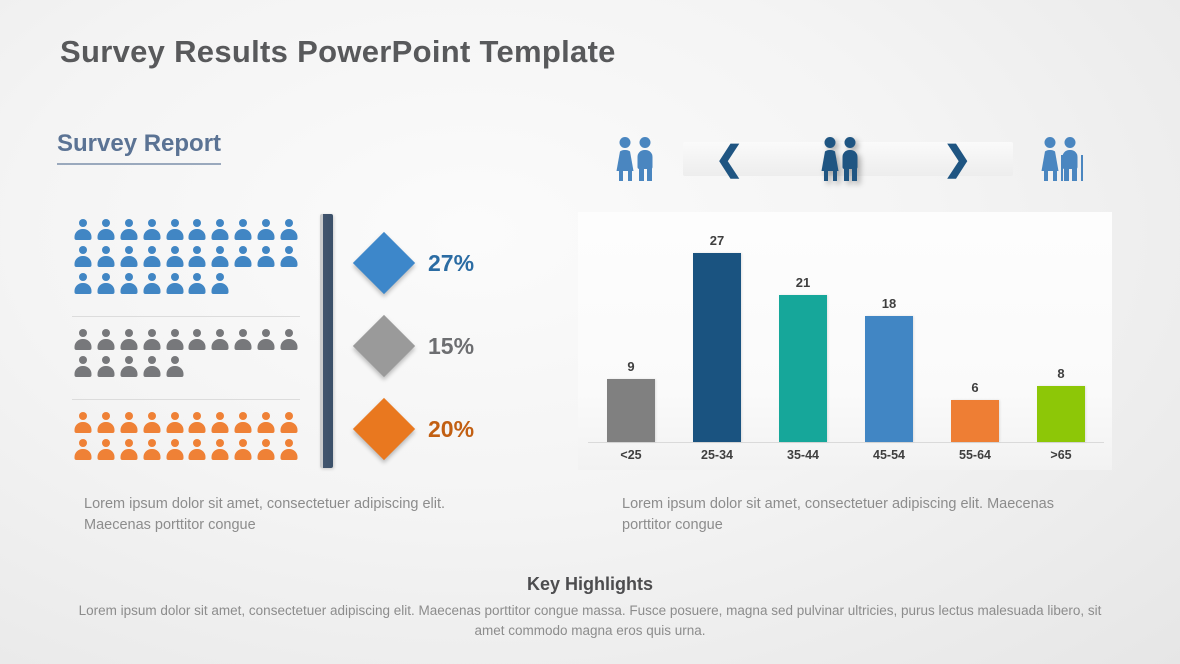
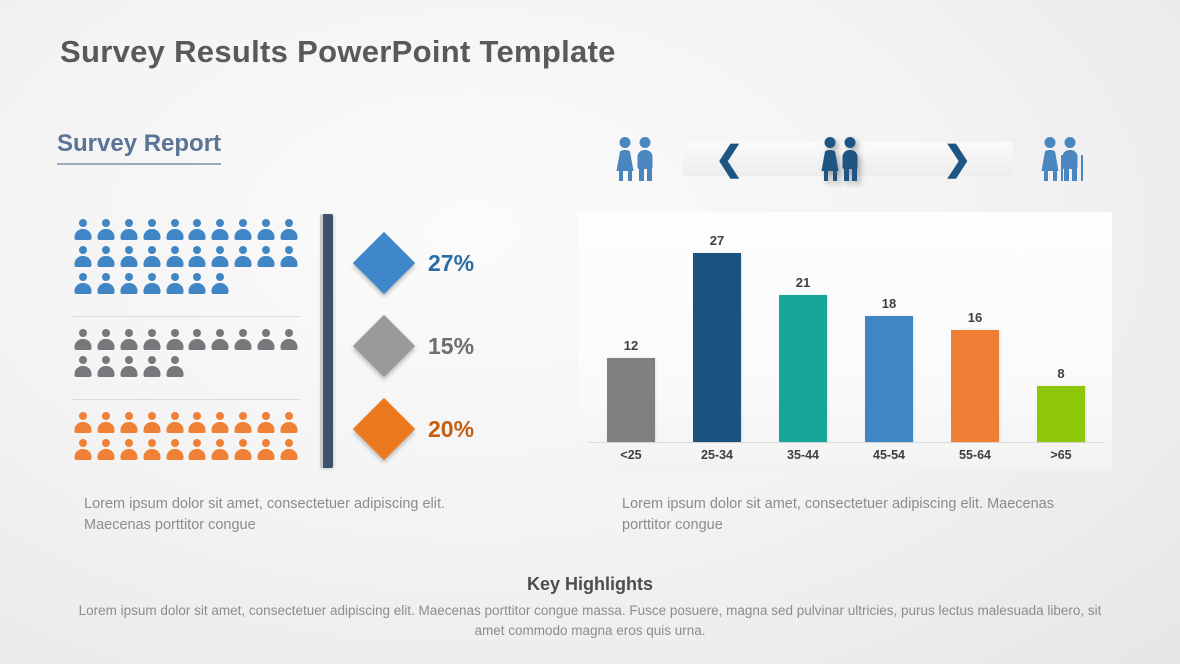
<25: 9 -> 12
55-64: 6 -> 16
